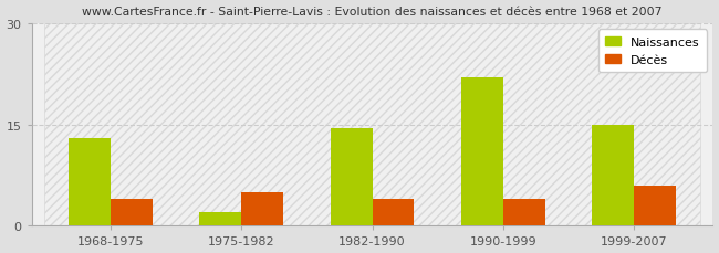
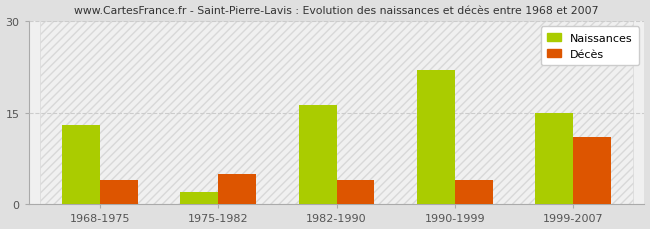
Naissances/1982-1990: 14.5 -> 16.2
Décès/1999-2007: 6 -> 11
